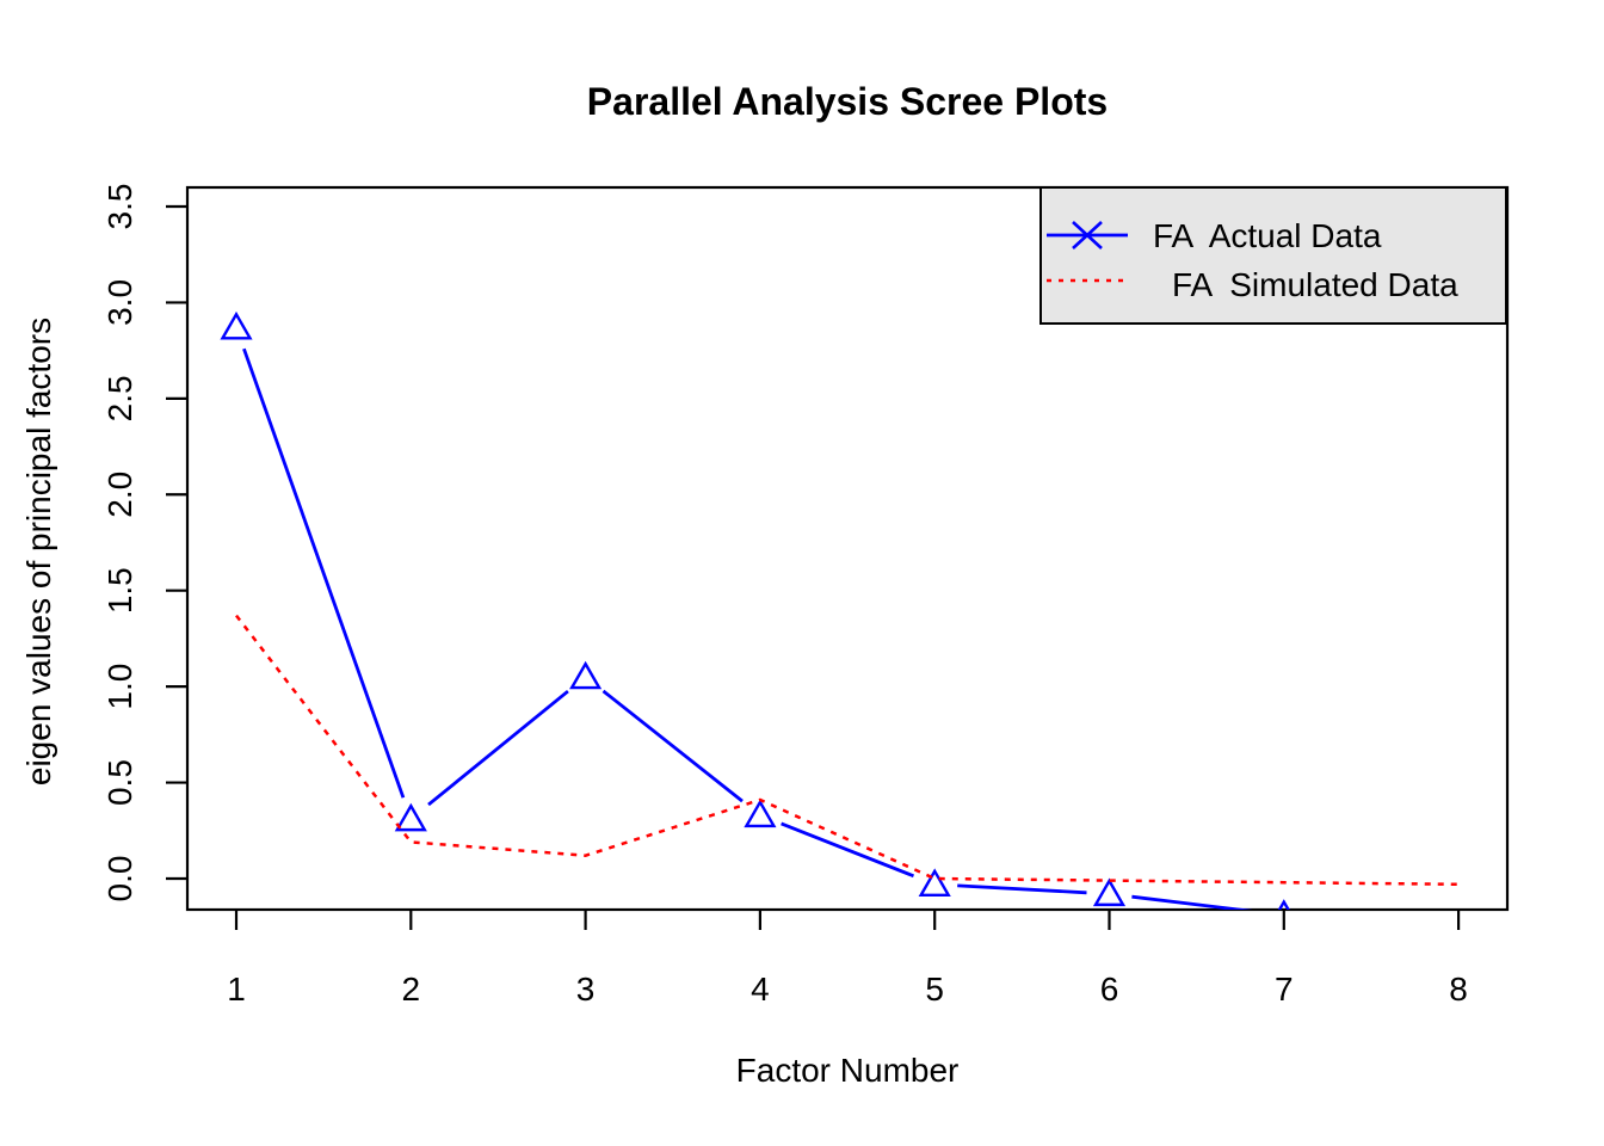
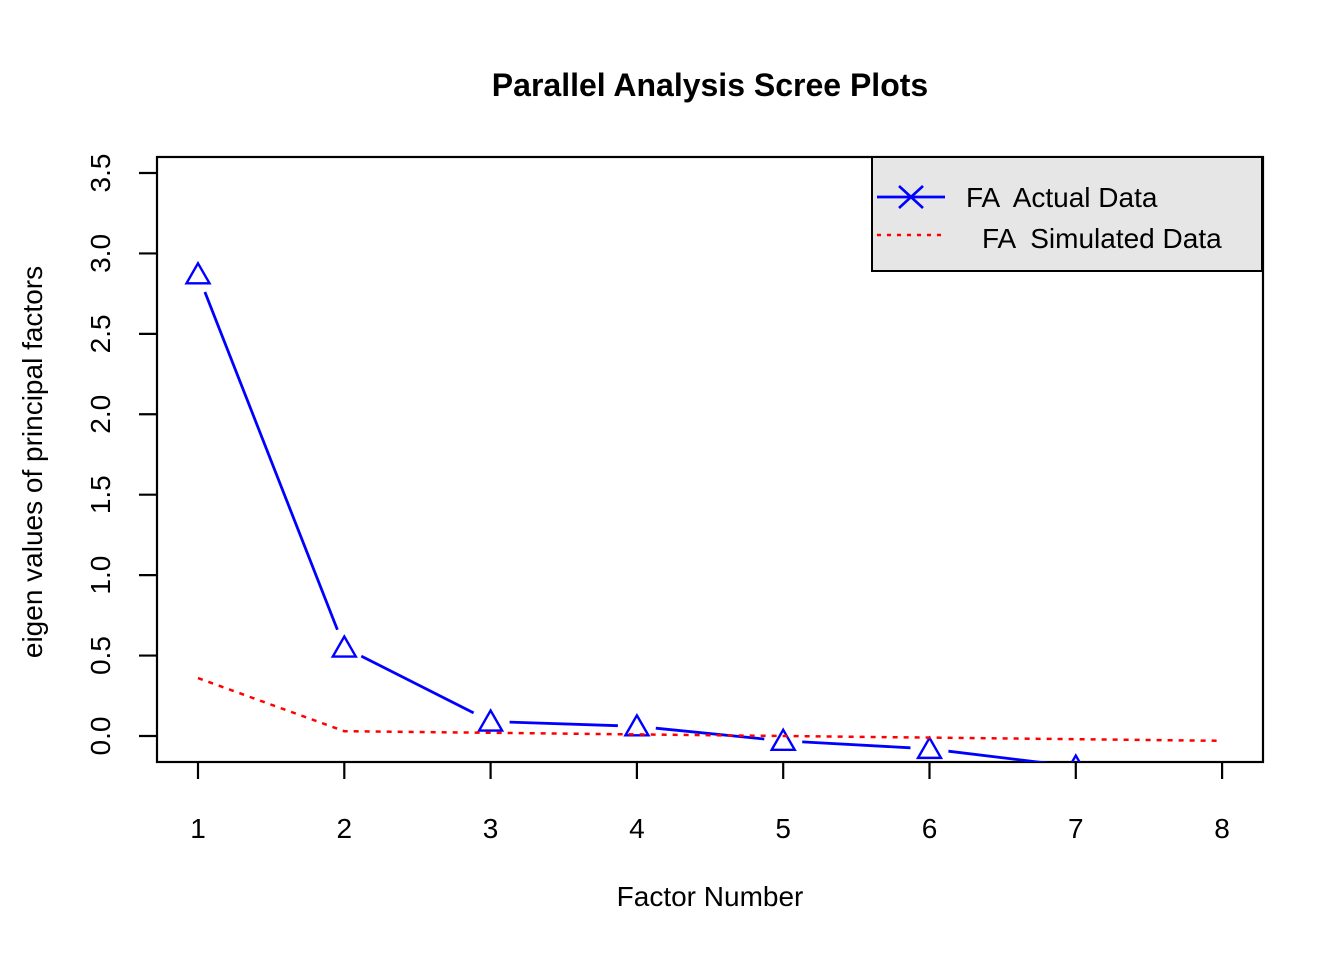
FA Simulated Data/1: 1.37 -> 0.36
FA Actual Data/2: 0.31 -> 0.55
FA Simulated Data/2: 0.19 -> 0.03
FA Actual Data/3: 1.05 -> 0.09
FA Simulated Data/3: 0.12 -> 0.02
FA Actual Data/4: 0.33 -> 0.06
FA Simulated Data/4: 0.41 -> 0.01
